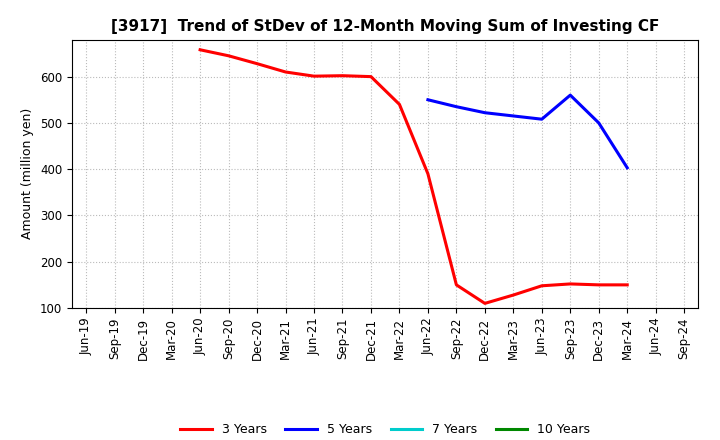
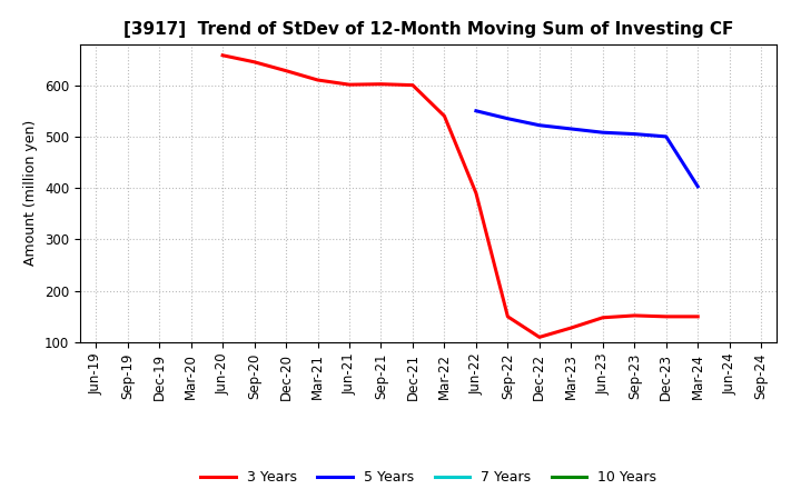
5 Years/Sep-23: 560 -> 505
